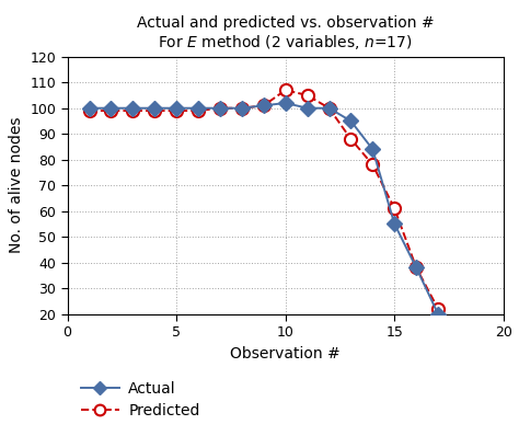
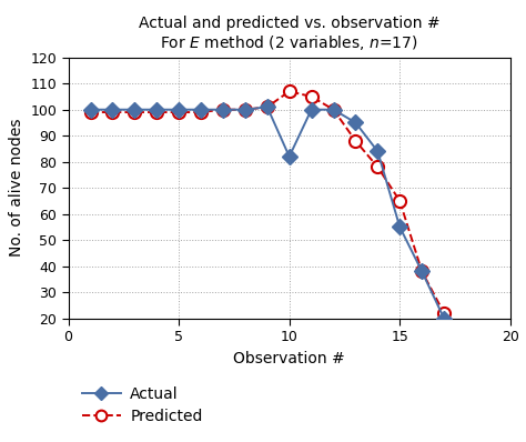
Actual/10: 102 -> 82
Predicted/15: 61 -> 65
